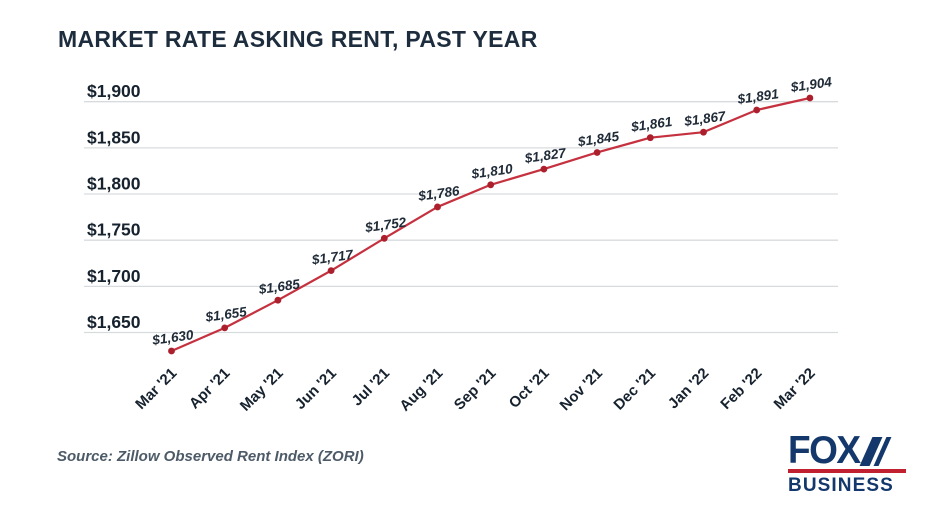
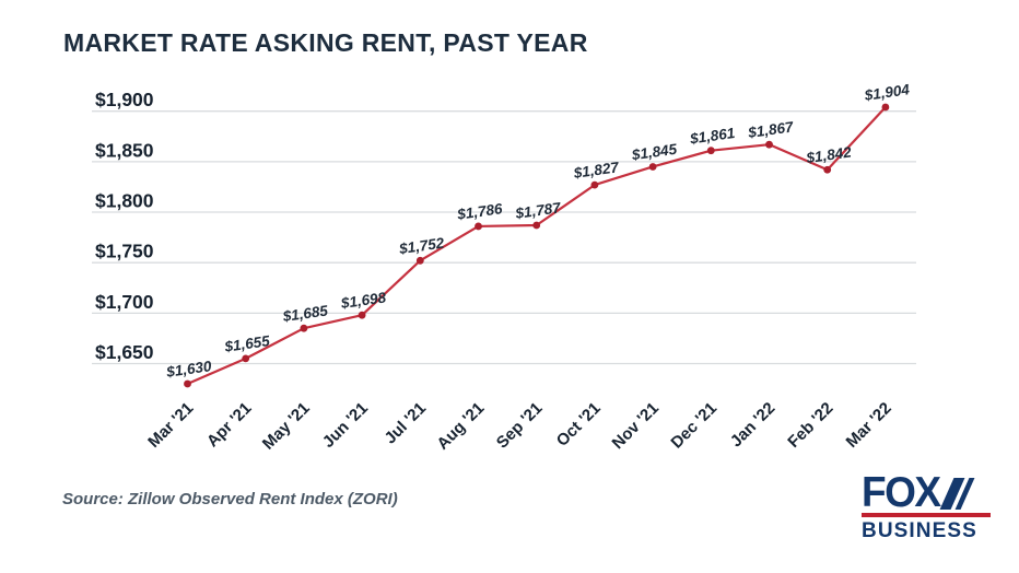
Jun '21: $1,717 -> $1,698
Sep '21: $1,810 -> $1,787
Feb '22: $1,891 -> $1,842
